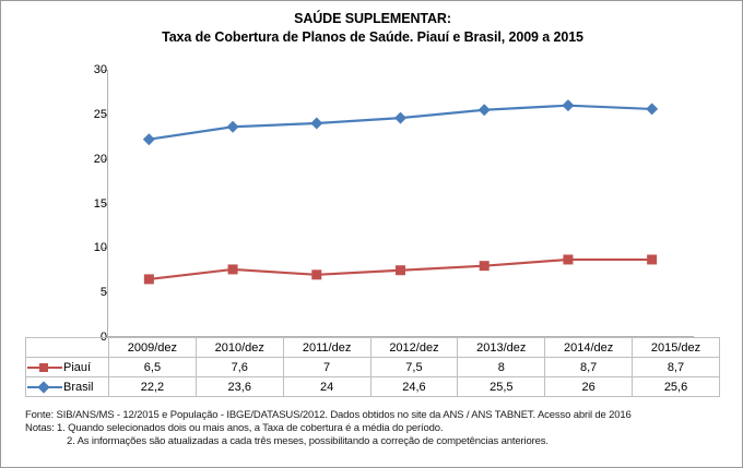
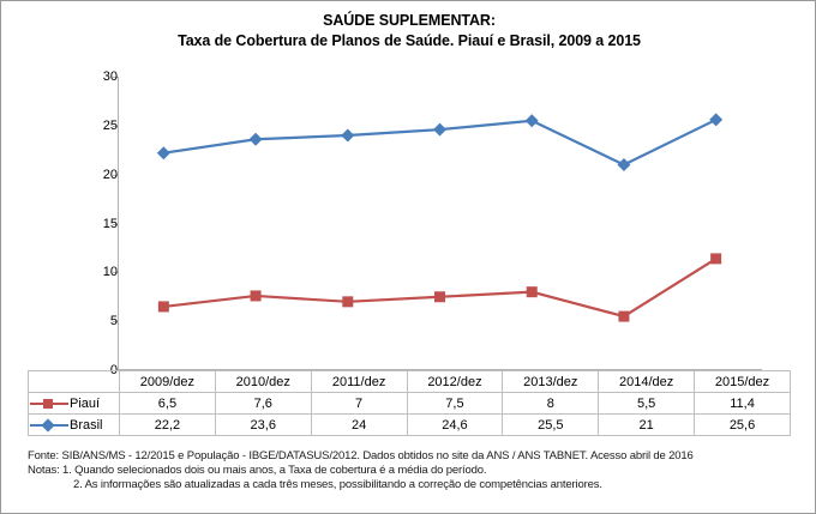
Piauí/2014/dez: 8,7 -> 5,5
Brasil/2014/dez: 26 -> 21
Piauí/2015/dez: 8,7 -> 11,4
